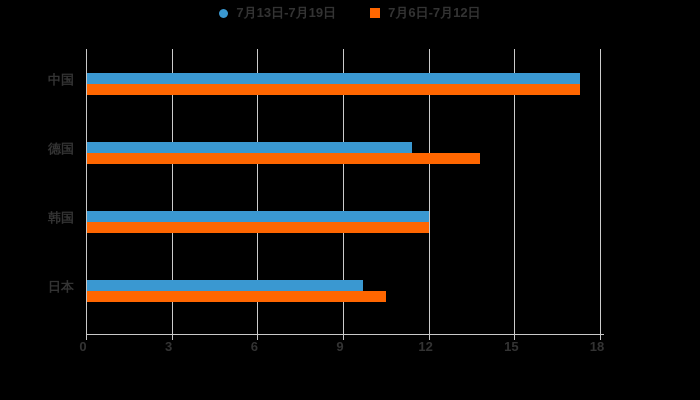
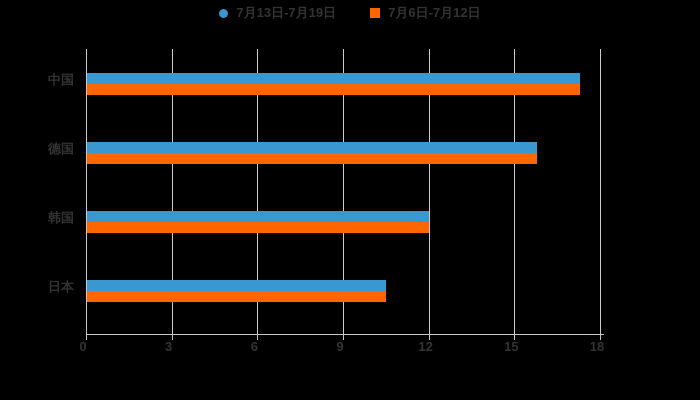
7月13日-7月19日/德国: 11.4 -> 15.8
7月6日-7月12日/德国: 13.8 -> 15.8
7月13日-7月19日/日本: 9.7 -> 10.5
